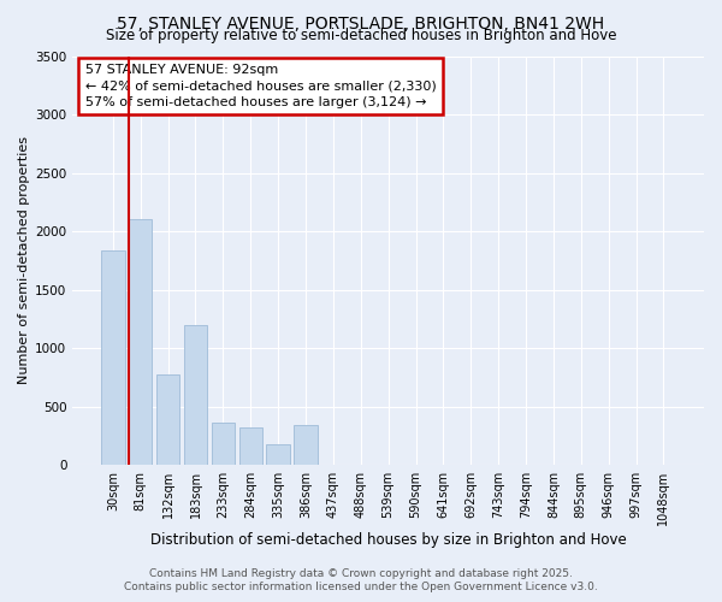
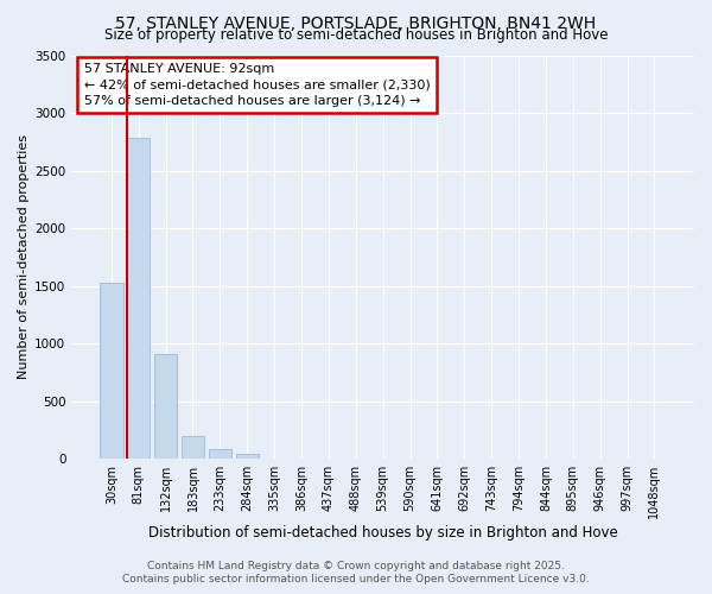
30sqm: 1840 -> 1530
81sqm: 2100 -> 2780
132sqm: 780 -> 910
183sqm: 1200 -> 200
233sqm: 360 -> 90
284sqm: 320 -> 40
335sqm: 180 -> 10
386sqm: 340 -> 0
